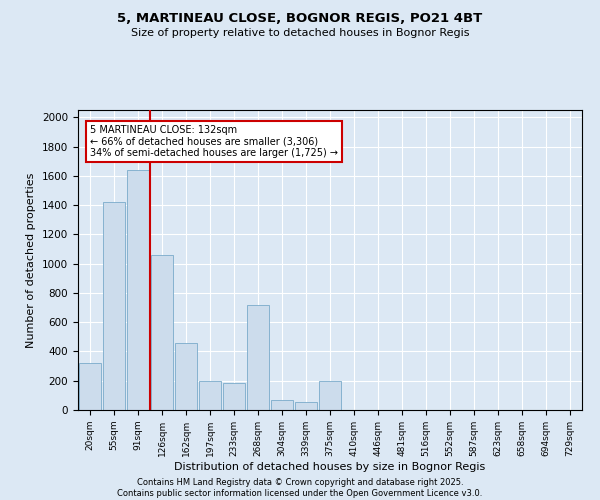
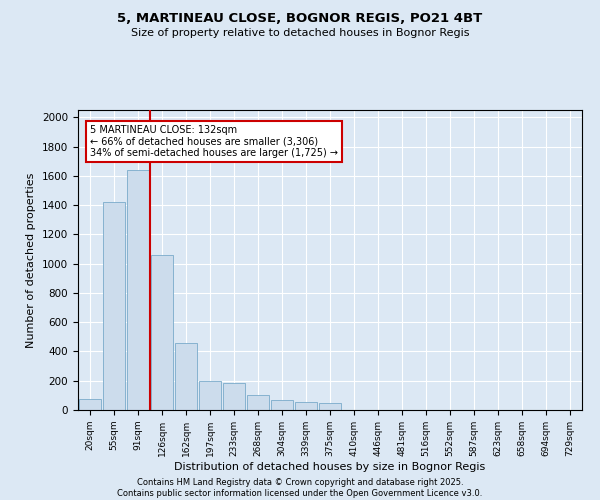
20sqm: 320 -> 80
268sqm: 720 -> 100
375sqm: 200 -> 50
